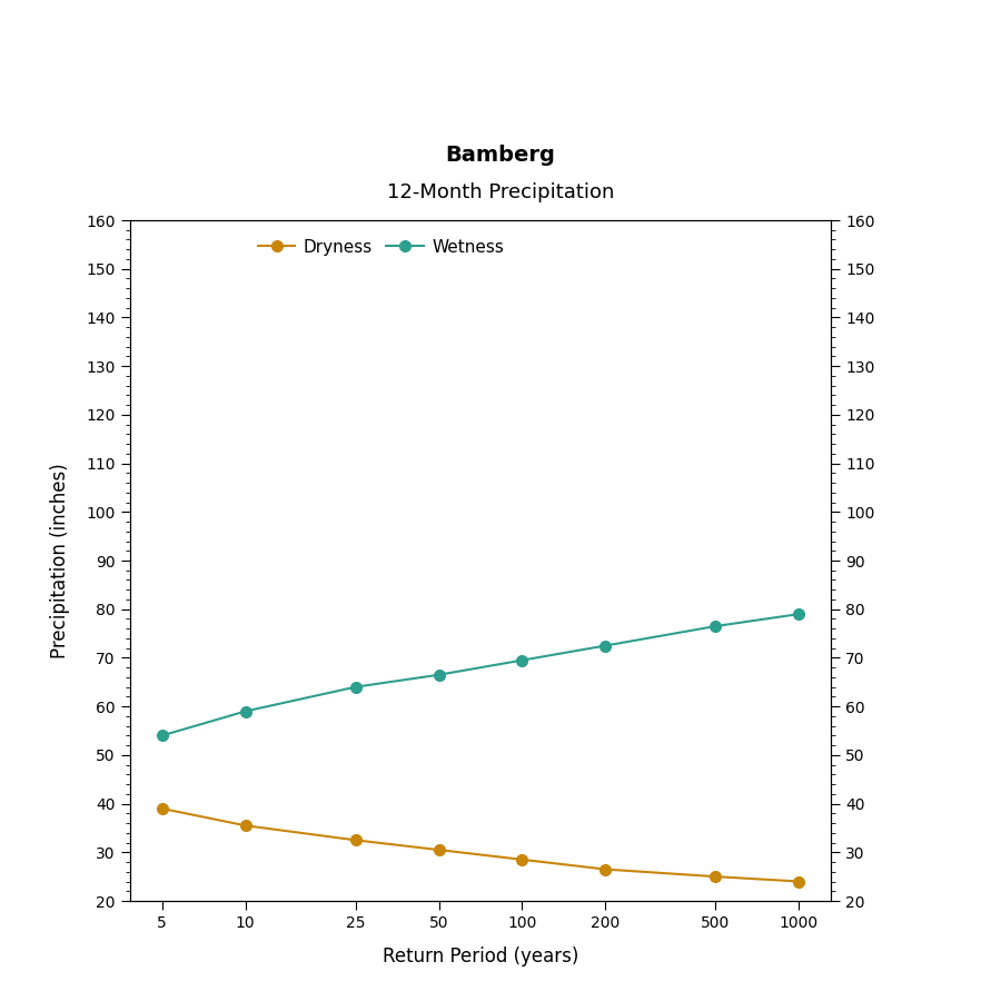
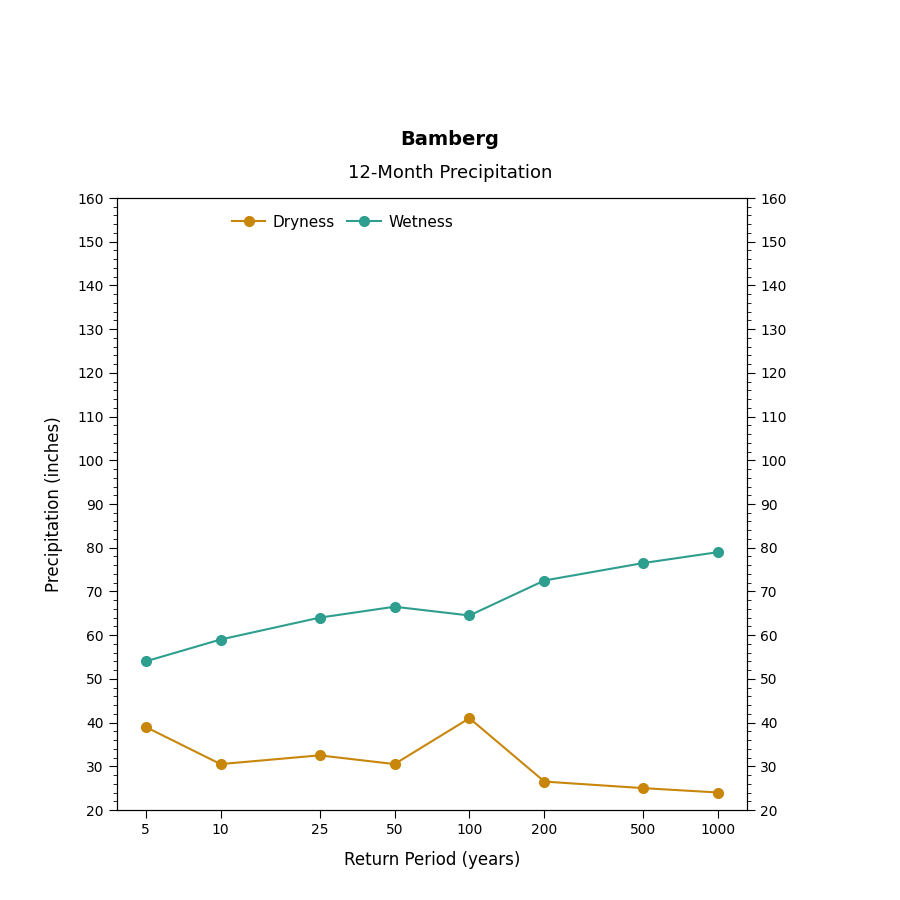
Dryness/10: 35.5 -> 30.5
Dryness/100: 28.5 -> 41.0
Wetness/100: 69.5 -> 64.5
